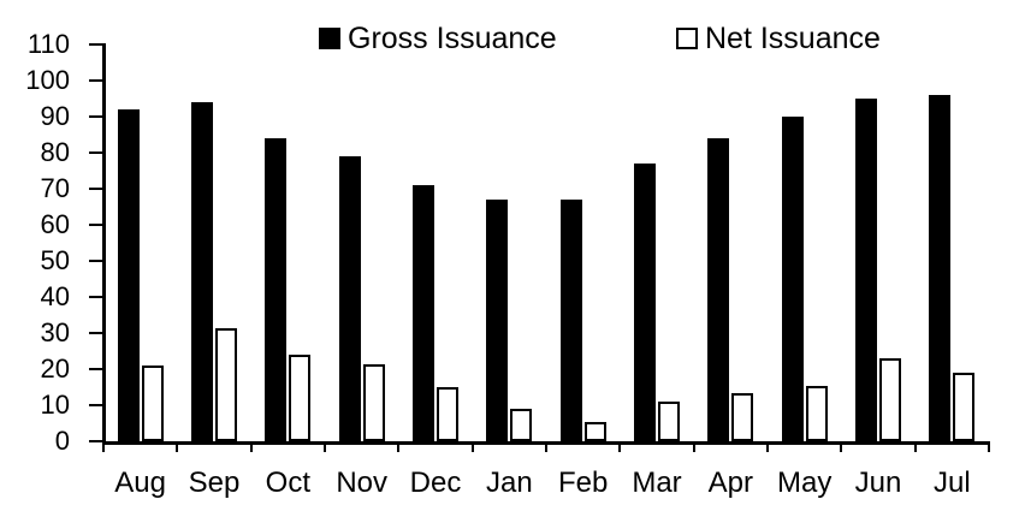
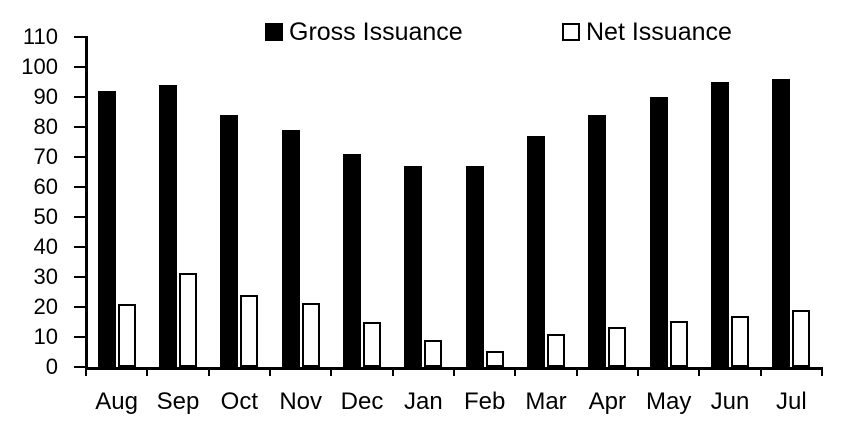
Net Issuance/Jun: 23 -> 17
